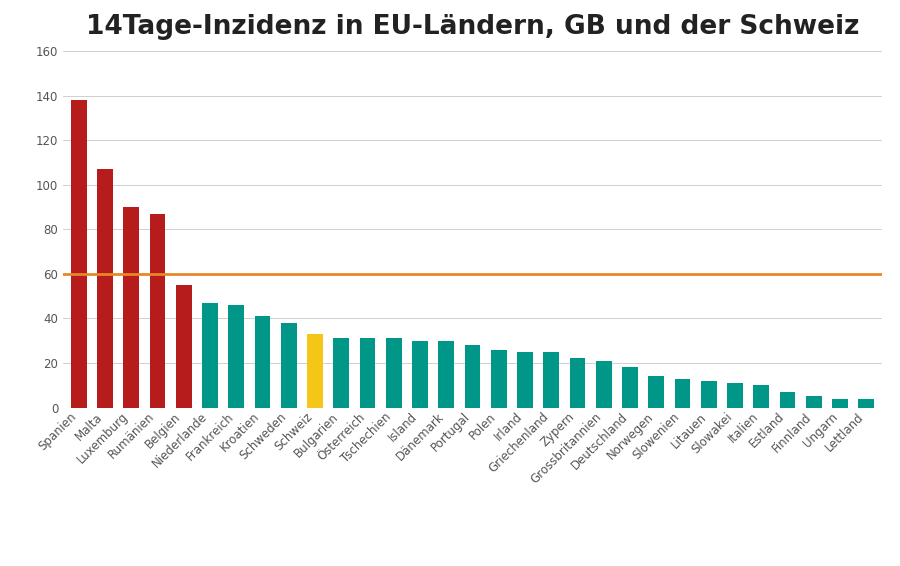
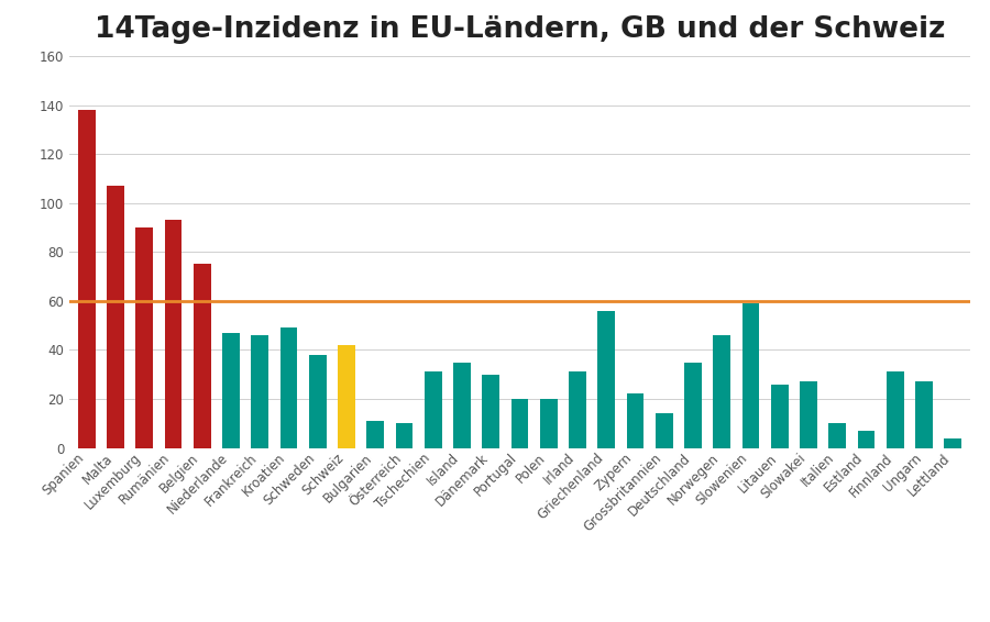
Rumänien: 87 -> 93
Belgien: 55 -> 75
Kroatien: 41 -> 49
Schweiz: 33 -> 42
Bulgarien: 31 -> 11
Österreich: 31 -> 10
Island: 30 -> 35
Portugal: 28 -> 20
Polen: 26 -> 20
Irland: 25 -> 31
Griechenland: 25 -> 56
Grossbritannien: 21 -> 14
Deutschland: 18 -> 35
Norwegen: 14 -> 46
Slowenien: 13 -> 59
Litauen: 12 -> 26
Slowakei: 11 -> 27
Finnland: 5 -> 31
Ungarn: 4 -> 27
